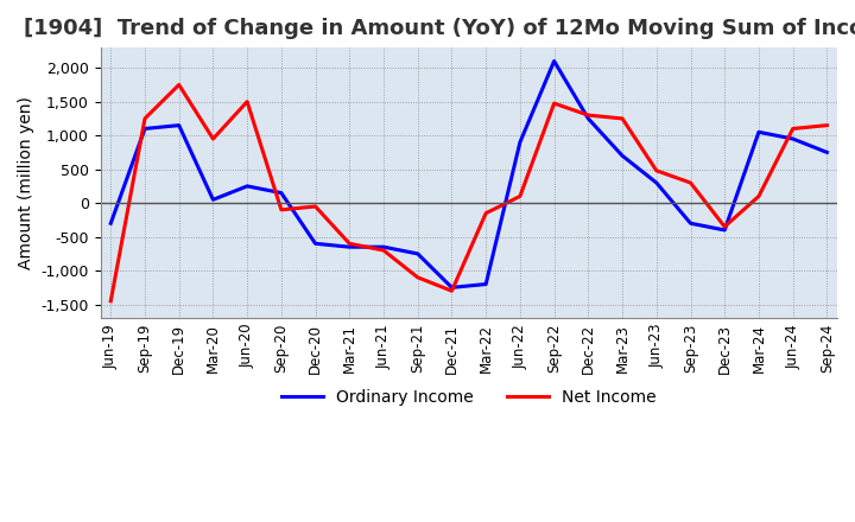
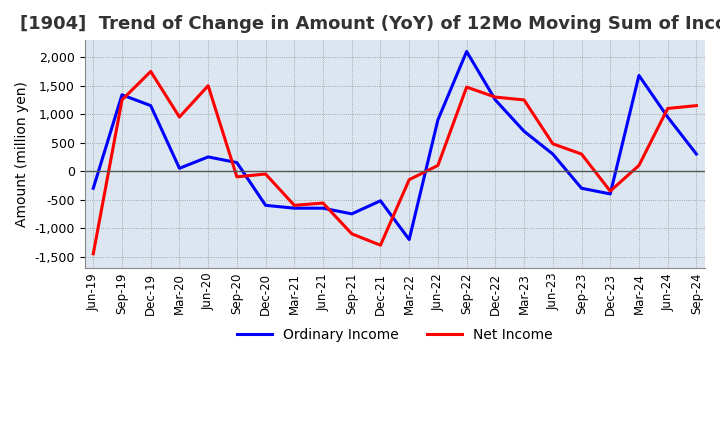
Ordinary Income/Sep-19: 1,100 -> 1,340
Net Income/Jun-21: -700 -> -560
Ordinary Income/Dec-21: -1,250 -> -520
Ordinary Income/Mar-24: 1,050 -> 1,680
Ordinary Income/Sep-24: 750 -> 300
